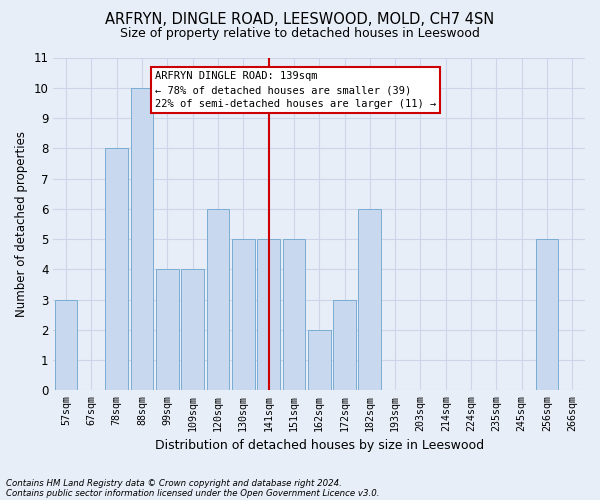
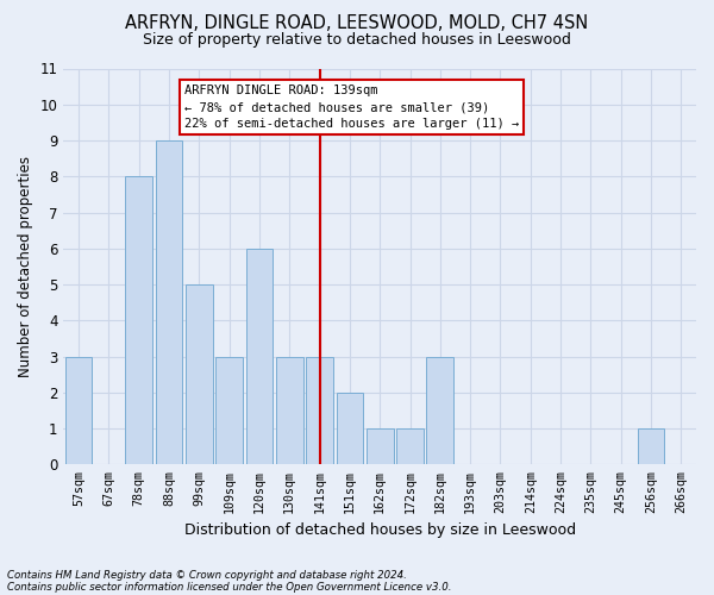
88sqm: 10 -> 9
99sqm: 4 -> 5
109sqm: 4 -> 3
130sqm: 5 -> 3
141sqm: 5 -> 3
151sqm: 5 -> 2
162sqm: 2 -> 1
172sqm: 3 -> 1
182sqm: 6 -> 3
256sqm: 5 -> 1
